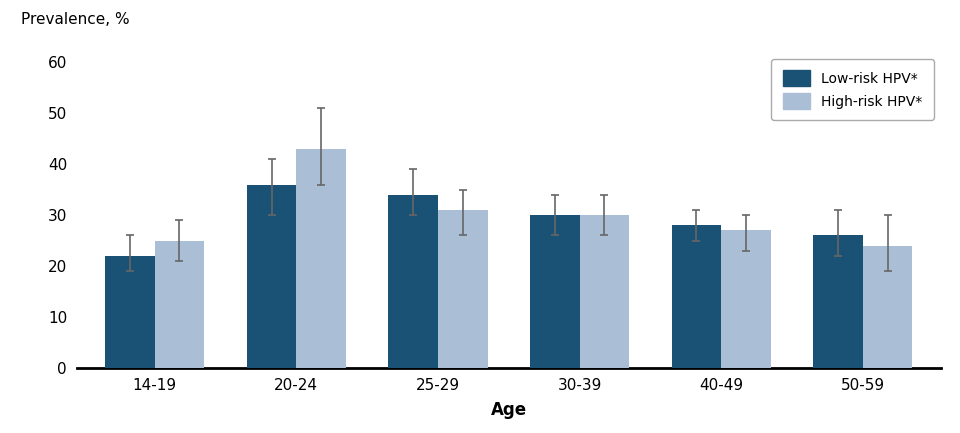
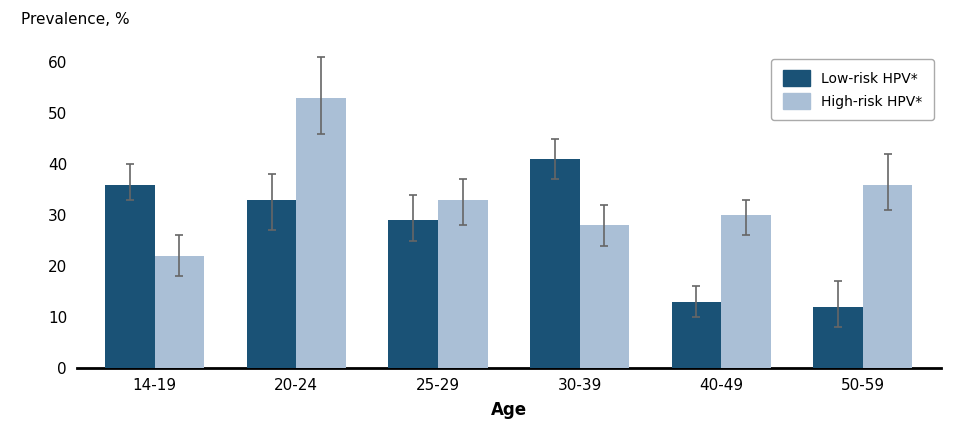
Low-risk HPV*/14-19: 22 -> 36
High-risk HPV*/14-19: 25 -> 22
Low-risk HPV*/20-24: 36 -> 33
High-risk HPV*/20-24: 43 -> 53
Low-risk HPV*/25-29: 34 -> 29
High-risk HPV*/25-29: 31 -> 33
Low-risk HPV*/30-39: 30 -> 41
High-risk HPV*/30-39: 30 -> 28
Low-risk HPV*/40-49: 28 -> 13
High-risk HPV*/40-49: 27 -> 30
Low-risk HPV*/50-59: 26 -> 12
High-risk HPV*/50-59: 24 -> 36
